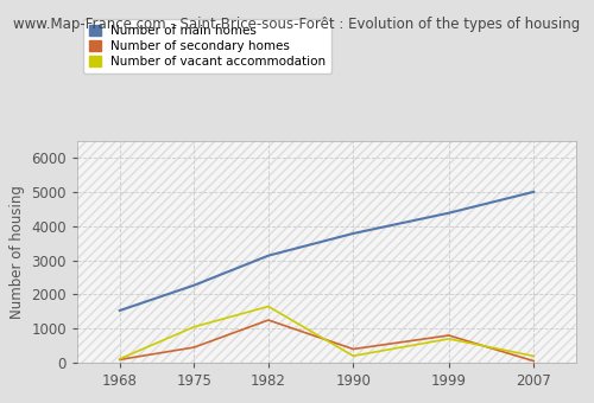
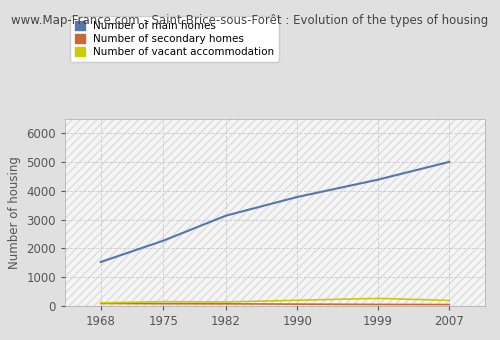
Number of secondary homes/1975: 450 -> 80
Number of vacant accommodation/1975: 1050 -> 150
Number of secondary homes/1982: 1250 -> 80
Number of vacant accommodation/1982: 1650 -> 140
Number of secondary homes/1990: 400 -> 60
Number of secondary homes/1999: 800 -> 60
Number of vacant accommodation/1999: 700 -> 260
